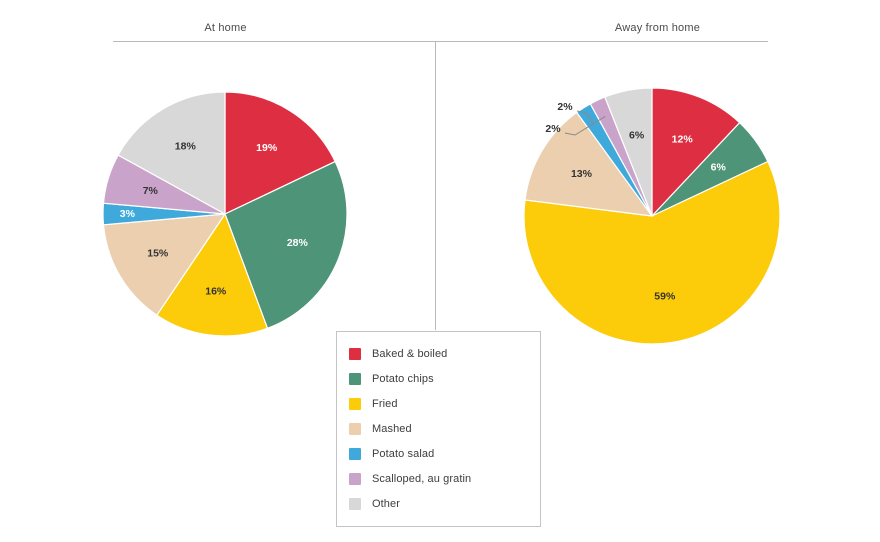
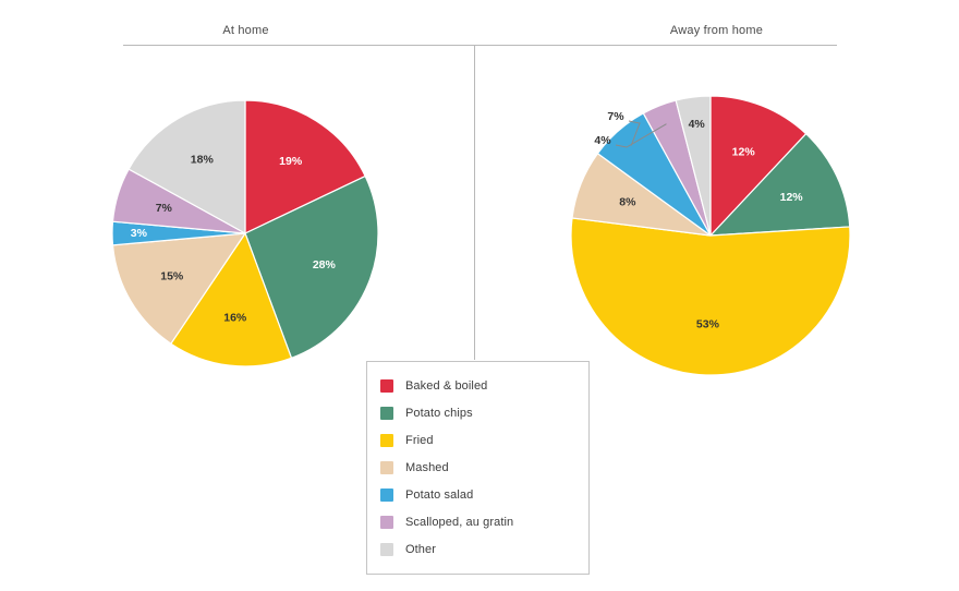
Away from home/Potato chips: 6% -> 12%
Away from home/Fried: 59% -> 53%
Away from home/Mashed: 13% -> 8%
Away from home/Potato salad: 2% -> 7%
Away from home/Scalloped, au gratin: 2% -> 4%
Away from home/Other: 6% -> 4%
